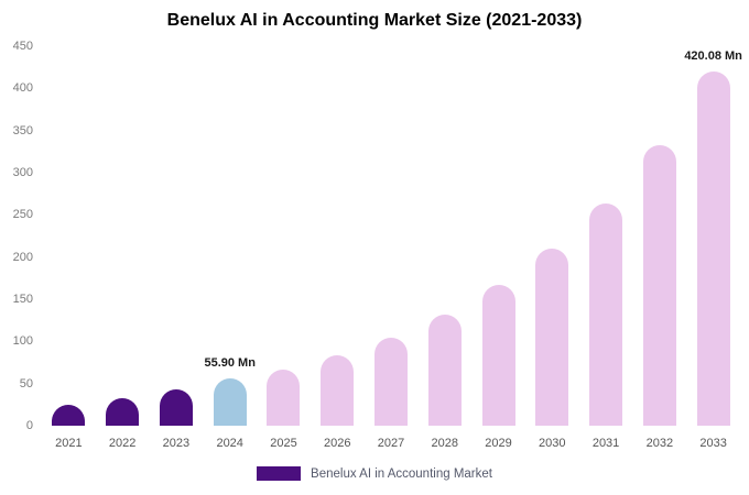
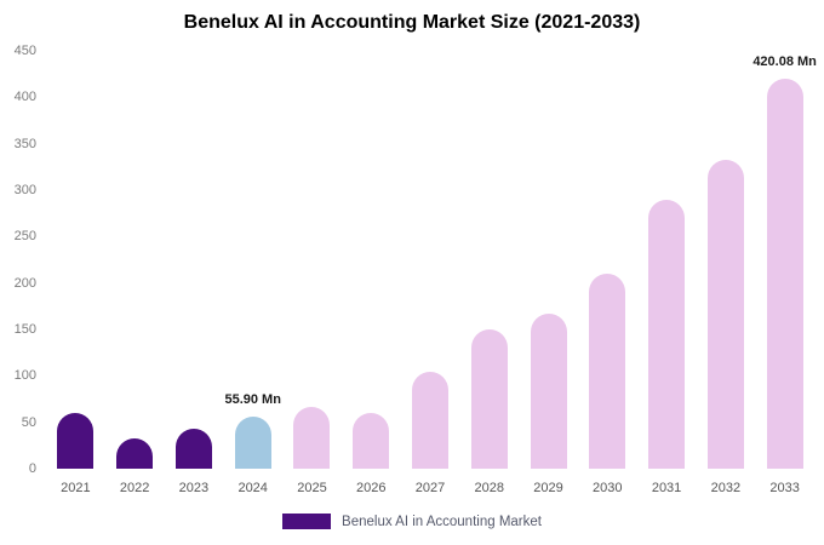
2021: 20 -> 60
2026: 80 -> 60
2028: 130 -> 150
2031: 260 -> 290
